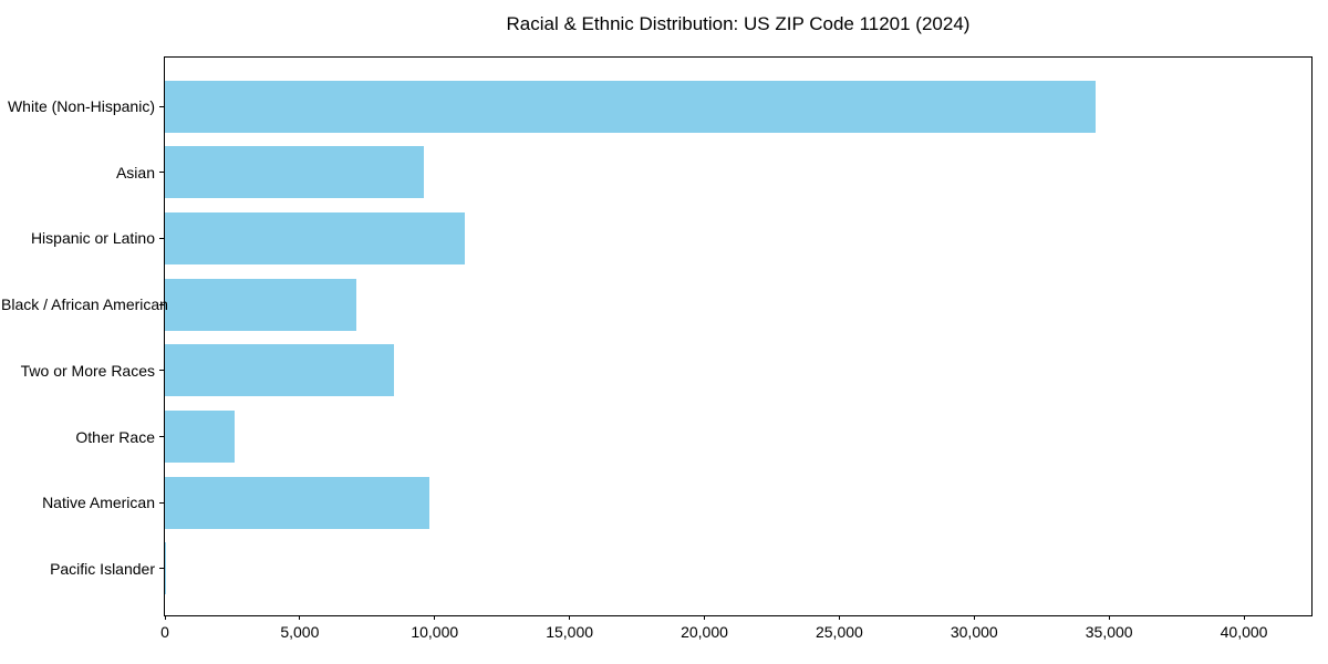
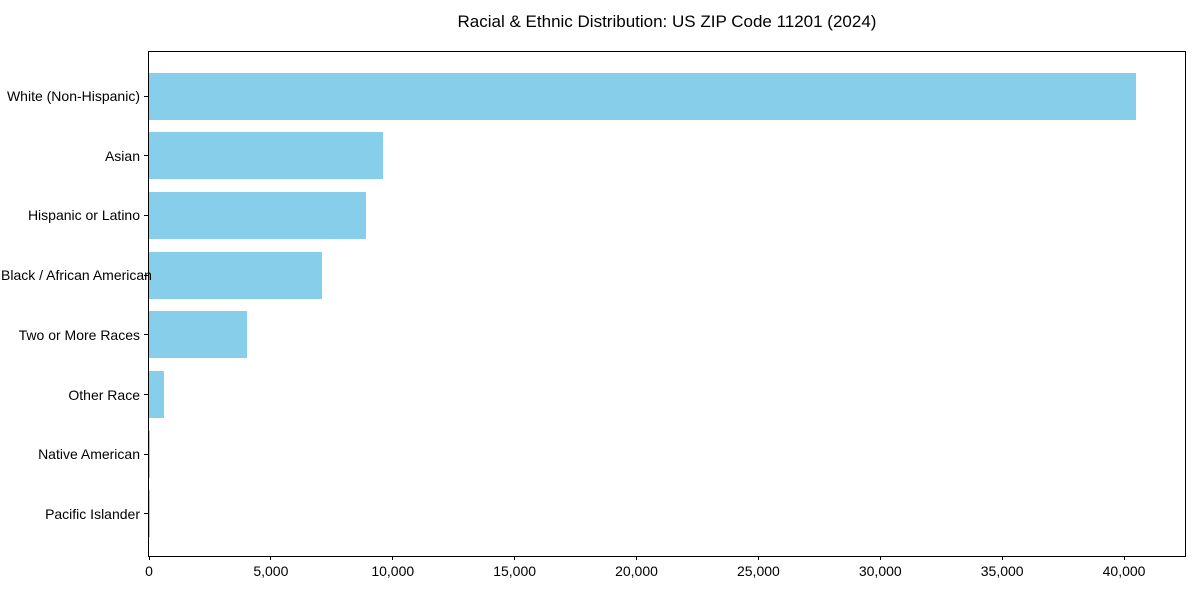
White (Non-Hispanic): 34500 -> 40500
Hispanic or Latino: 11100 -> 8900
Two or More Races: 8500 -> 4000
Other Race: 2600 -> 600
Native American: 9800 -> 100
